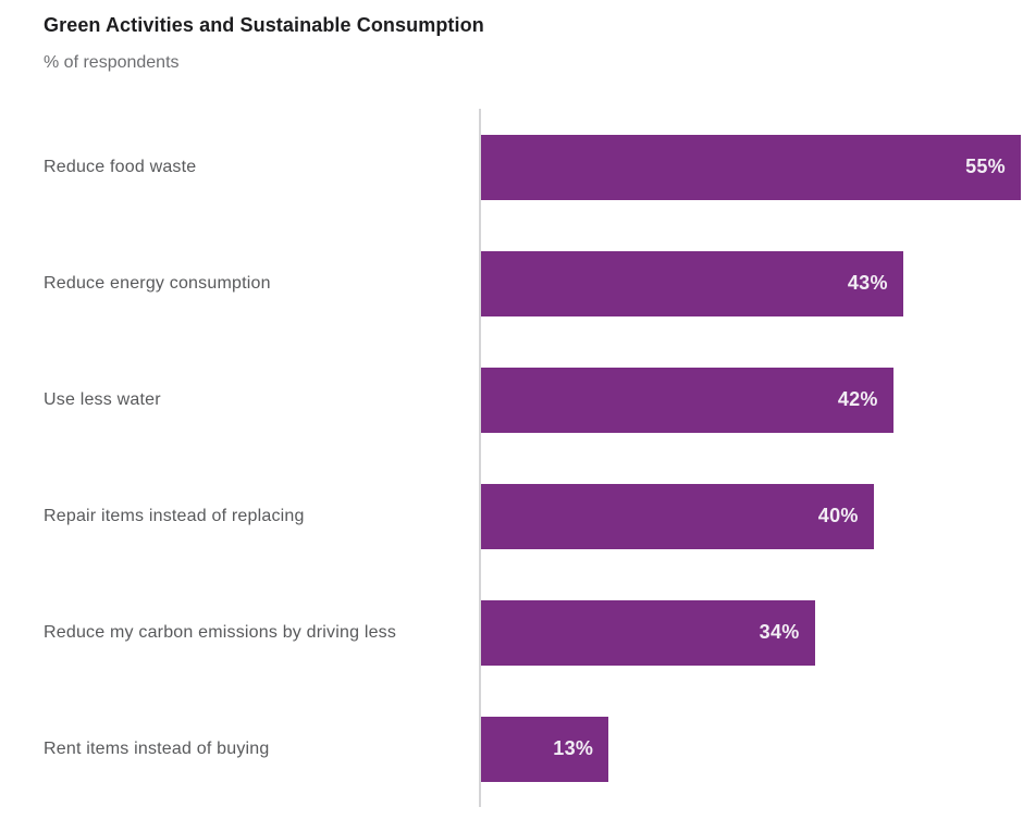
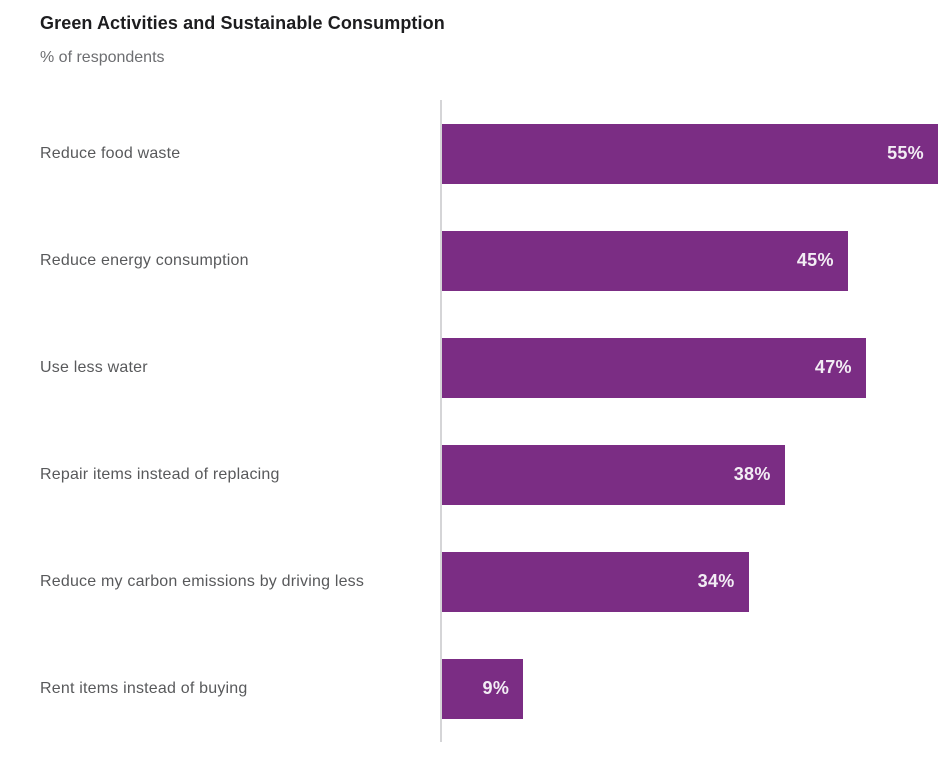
Reduce energy consumption: 43% -> 45%
Use less water: 42% -> 47%
Repair items instead of replacing: 40% -> 38%
Rent items instead of buying: 13% -> 9%
